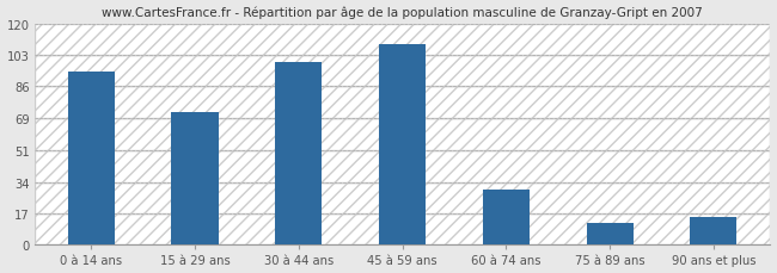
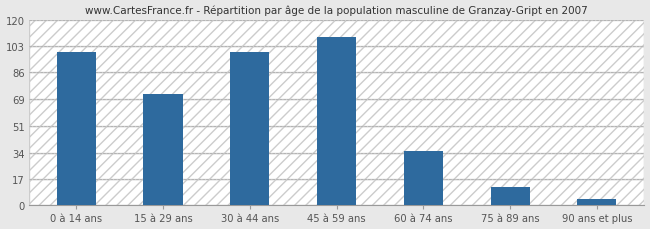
0 à 14 ans: 94 -> 99
60 à 74 ans: 30 -> 35
90 ans et plus: 15 -> 4
